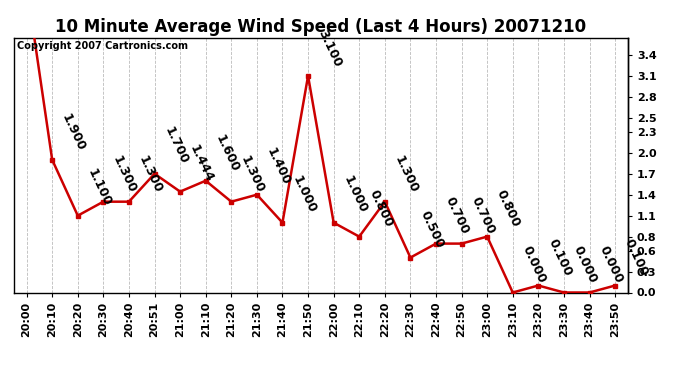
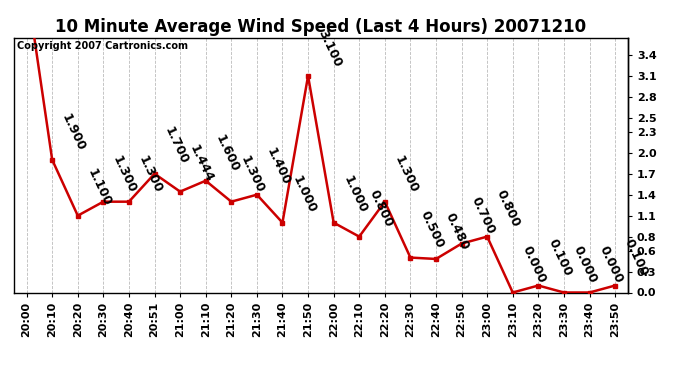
22:40: 0.700 -> 0.480
